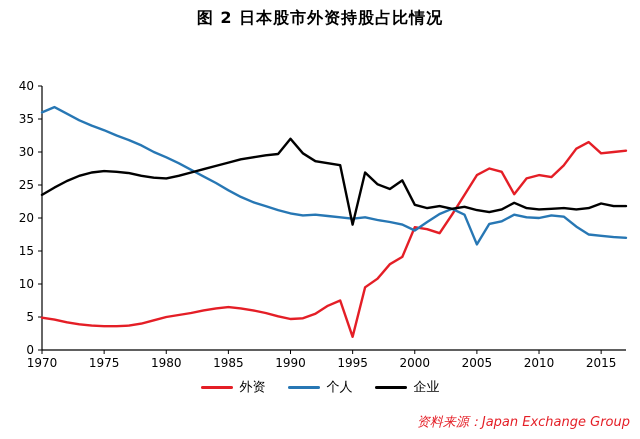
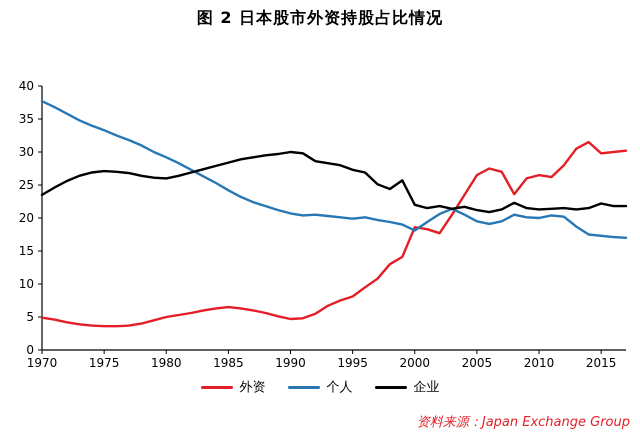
个人/1970: 36 -> 38
企业/1990: 32 -> 30
外资/1995: 2 -> 8
企业/1995: 19 -> 27
个人/2005: 16 -> 20
